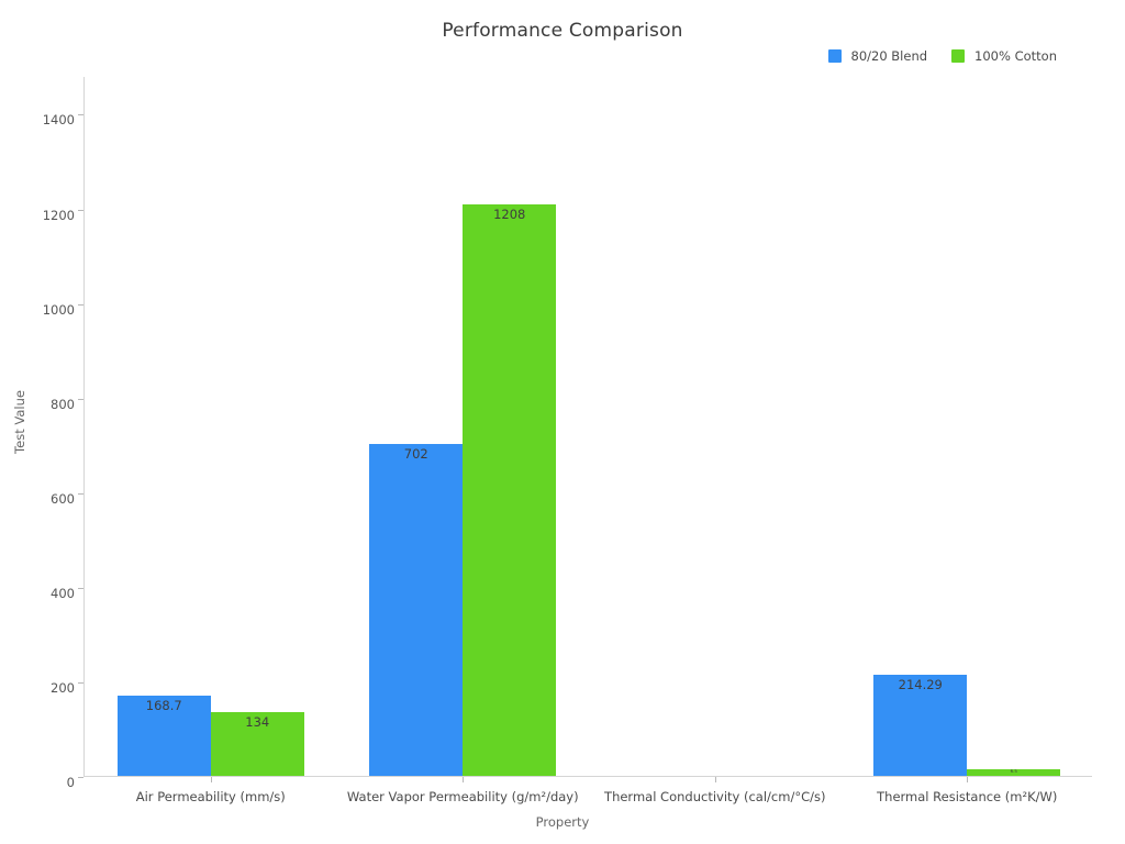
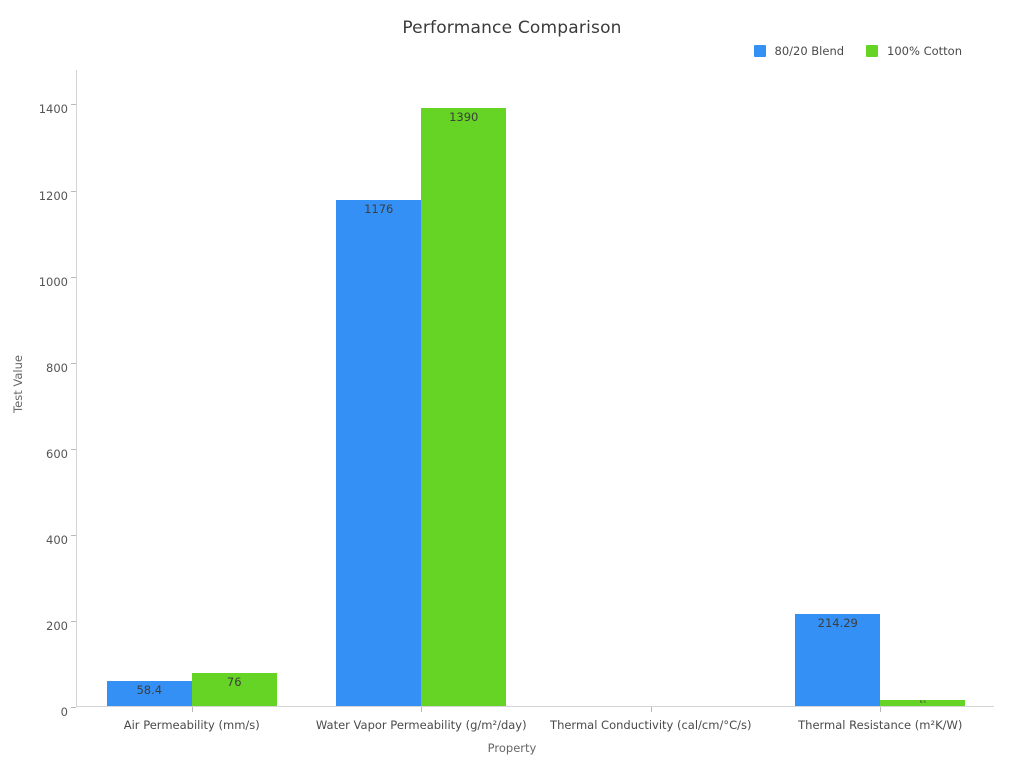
80/20 Blend/Air Permeability (mm/s): 168.7 -> 58.4
100% Cotton/Air Permeability (mm/s): 134 -> 76
80/20 Blend/Water Vapor Permeability (g/m²/day): 702 -> 1176
100% Cotton/Water Vapor Permeability (g/m²/day): 1208 -> 1390
